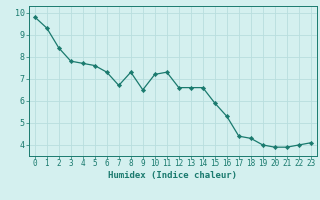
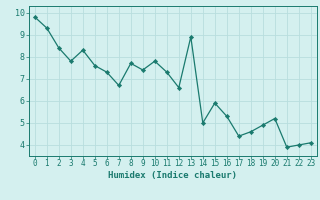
4: 7.7 -> 8.3
8: 7.3 -> 7.7
9: 6.5 -> 7.4
10: 7.2 -> 7.8
13: 6.6 -> 8.9
14: 6.6 -> 5.0
18: 4.3 -> 4.6
19: 4.0 -> 4.9
20: 3.9 -> 5.2
